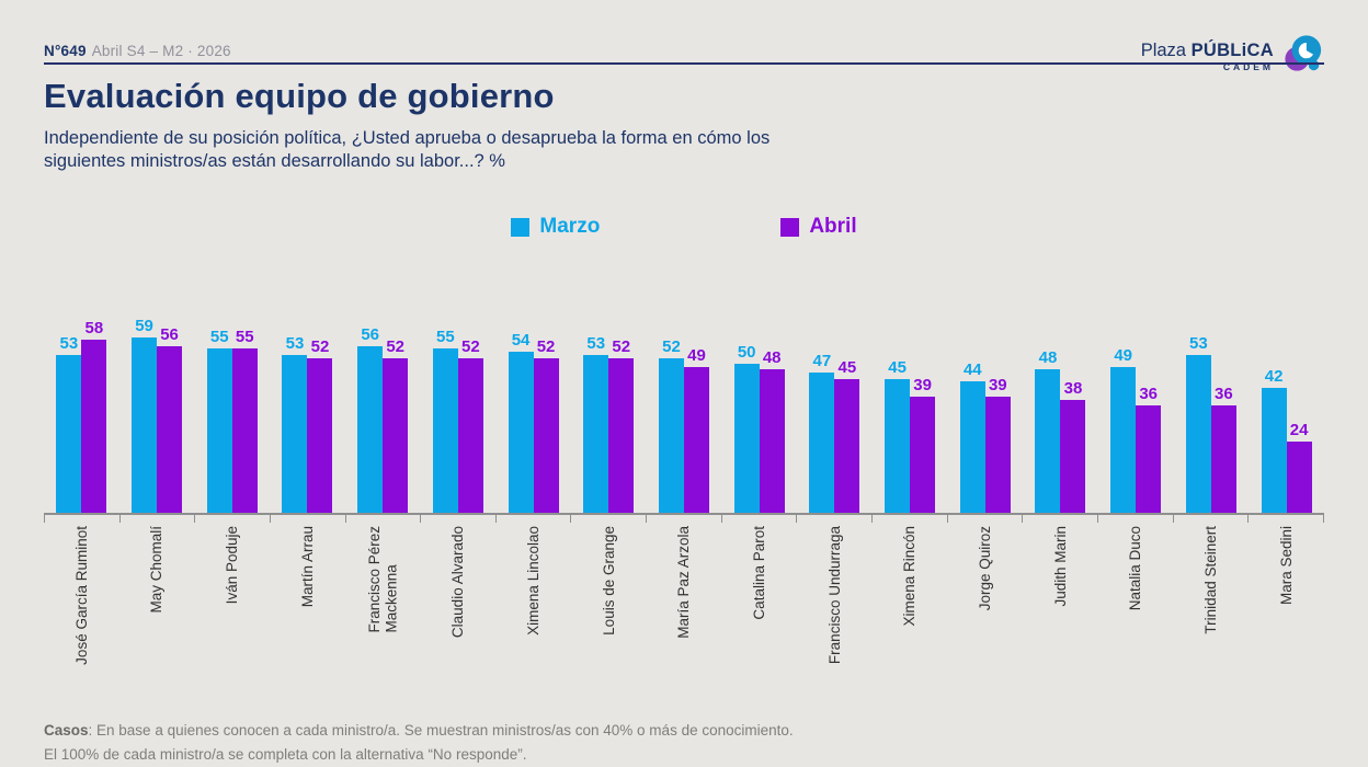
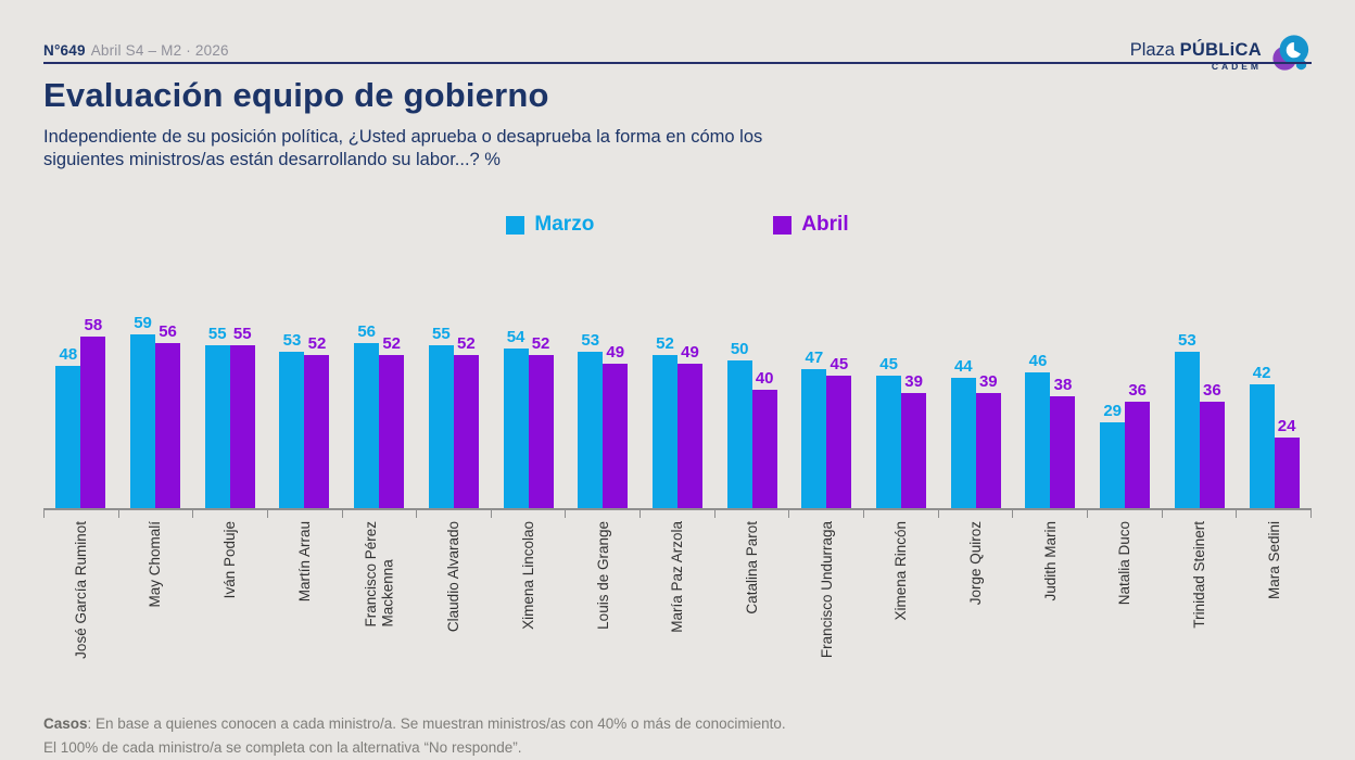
Marzo/José García Ruminot: 53 -> 48
Abril/Louis de Grange: 52 -> 49
Abril/Catalina Parot: 48 -> 40
Marzo/Judith Marin: 48 -> 46
Marzo/Natalia Duco: 49 -> 29
